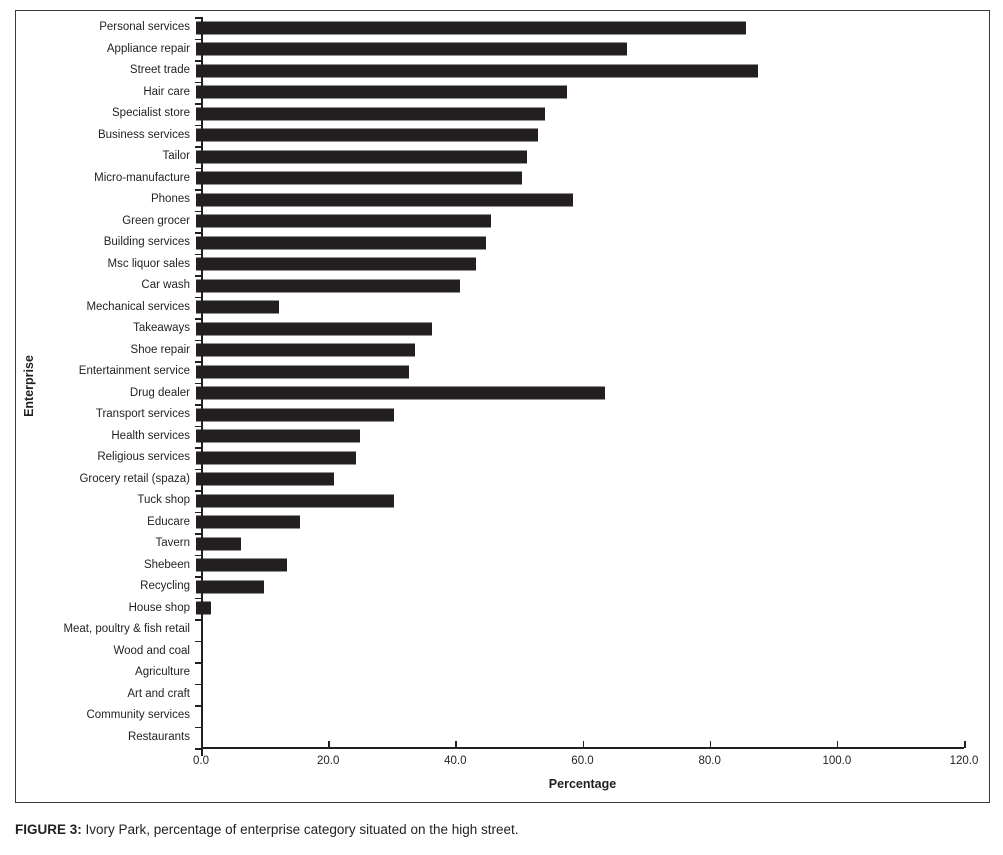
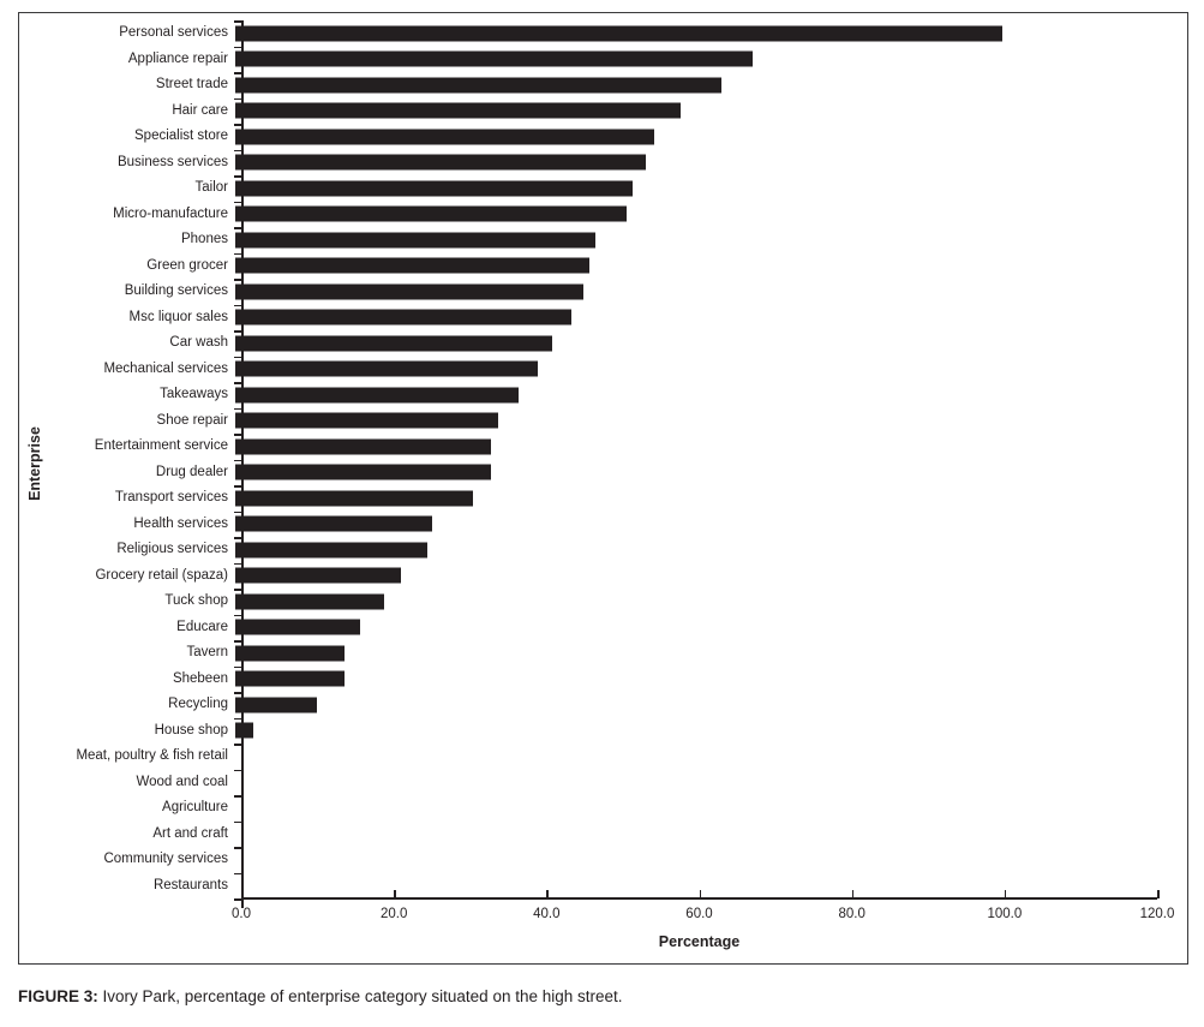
Personal services: 86 -> 100
Street trade: 88 -> 63
Phones: 59 -> 47
Mechanical services: 13 -> 39
Drug dealer: 64 -> 33
Tuck shop: 31 -> 19
Tavern: 7 -> 14
